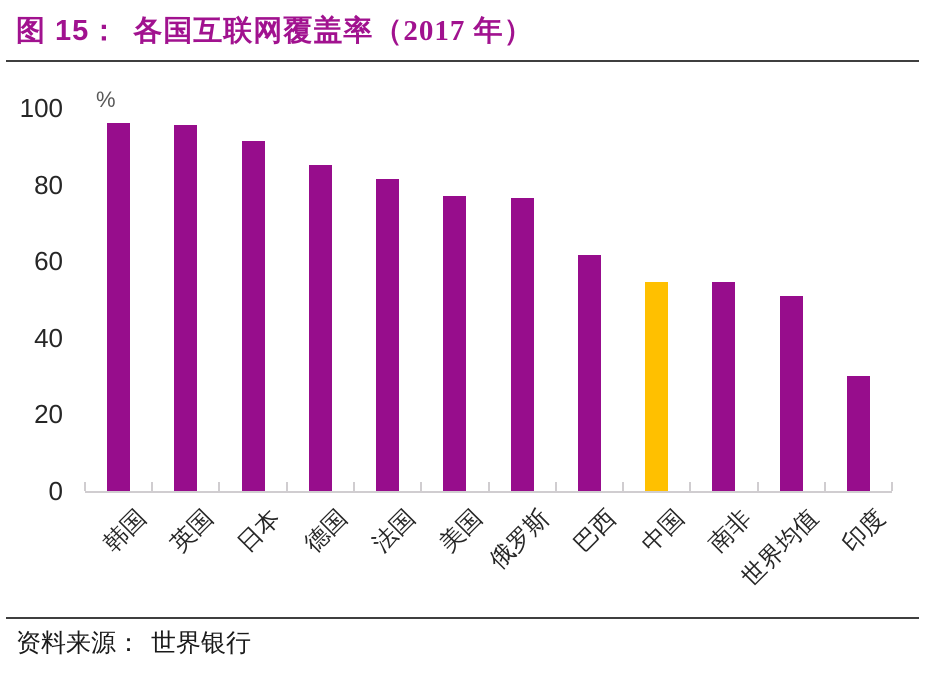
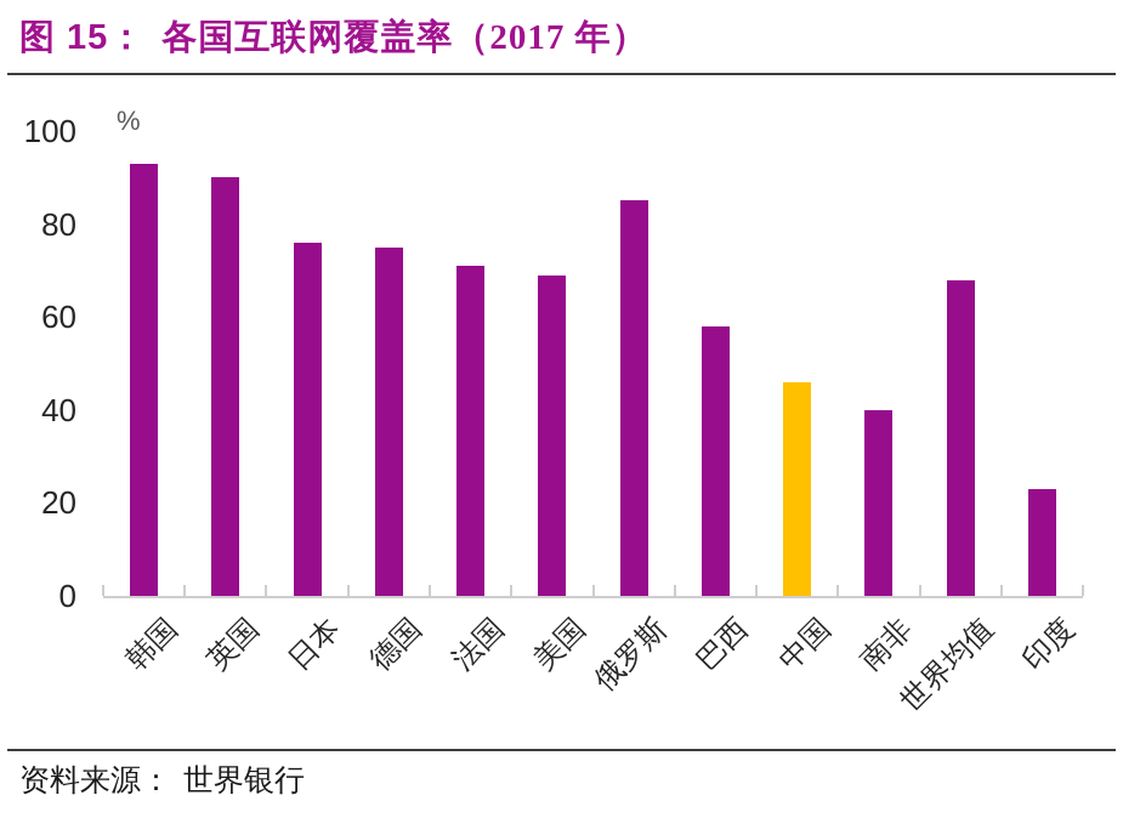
韩国: 96 -> 93
英国: 96 -> 90
日本: 92 -> 76
德国: 85 -> 75
法国: 82 -> 71
美国: 77 -> 69
俄罗斯: 76 -> 85
巴西: 62 -> 58
中国: 54 -> 46
南非: 54 -> 40
世界均值: 51 -> 68
印度: 30 -> 23
